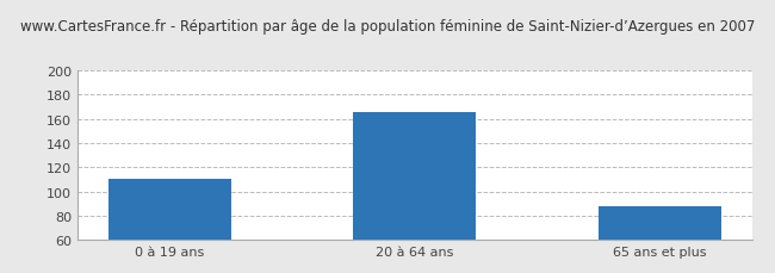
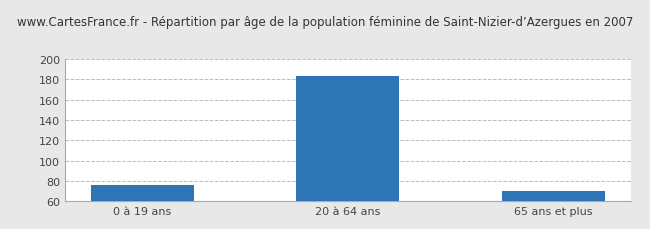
0 à 19 ans: 110 -> 76
20 à 64 ans: 165 -> 183
65 ans et plus: 88 -> 70
